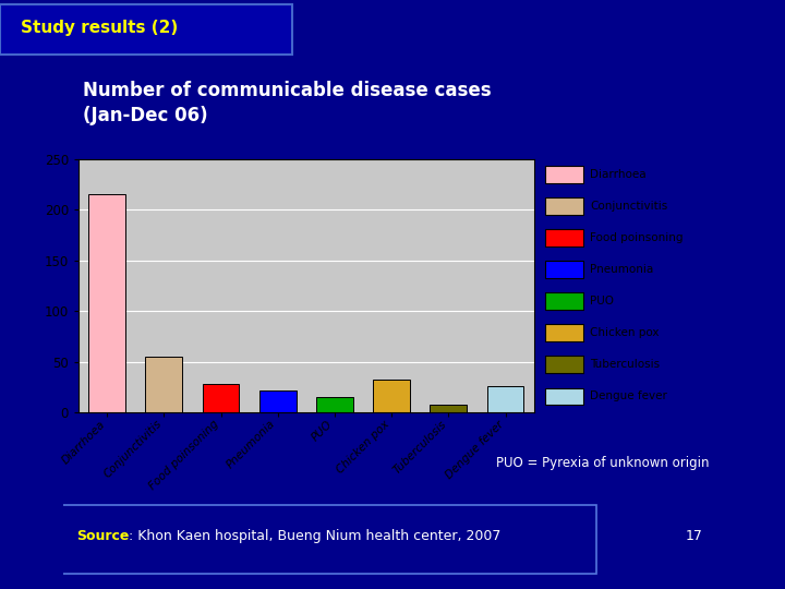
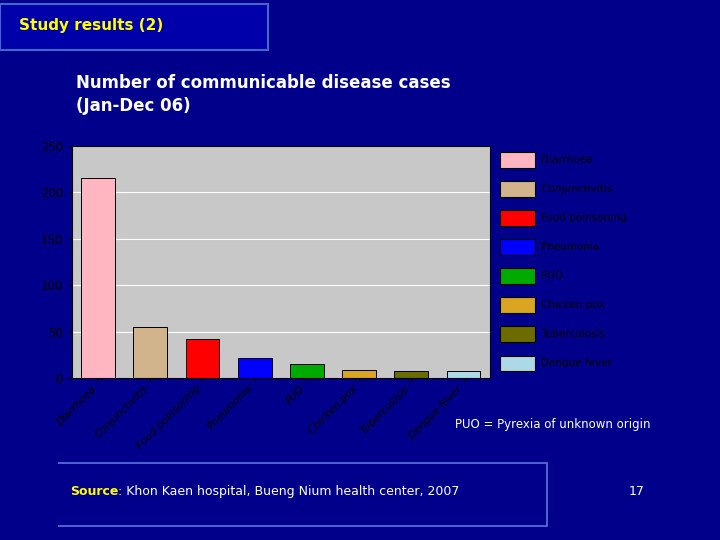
Food poinsoning: 28 -> 42
Chicken pox: 32 -> 9
Dengue fever: 26 -> 8
